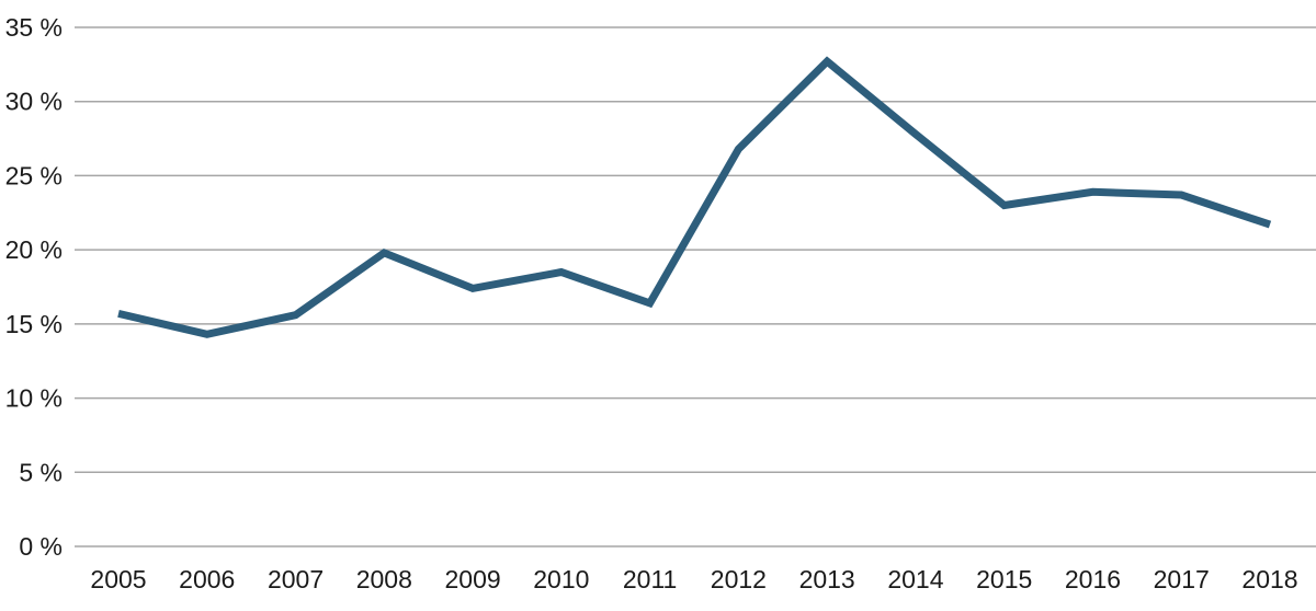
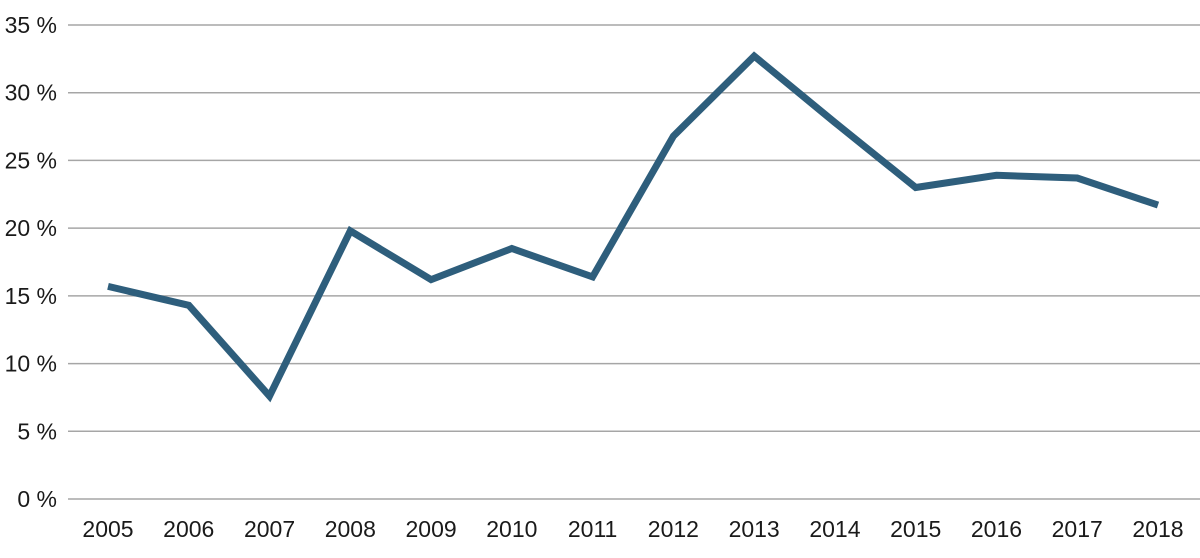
2007: 15.6% -> 7.6%
2009: 17.4% -> 16.2%
